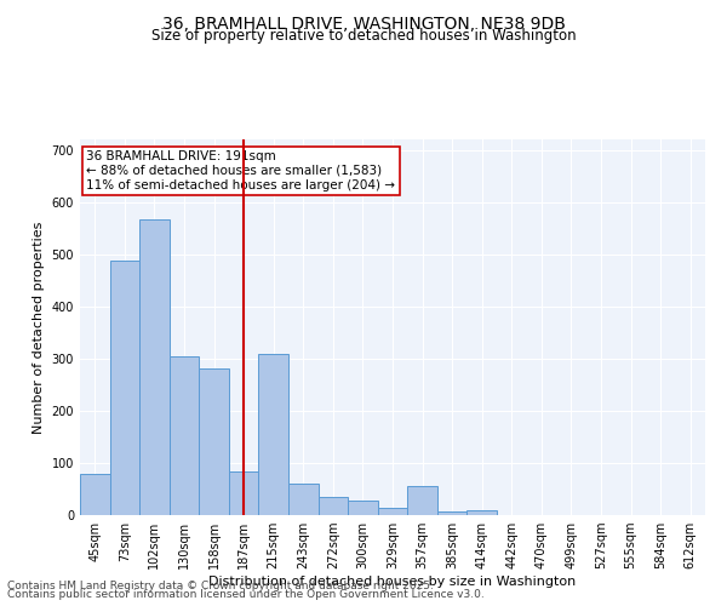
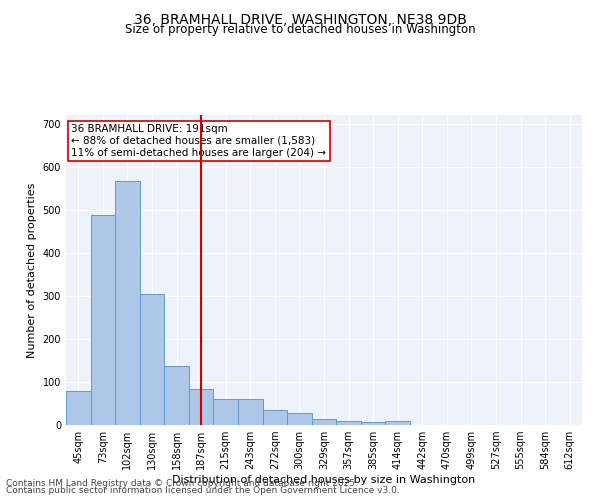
158sqm: 280 -> 138
215sqm: 310 -> 60
357sqm: 55 -> 10
